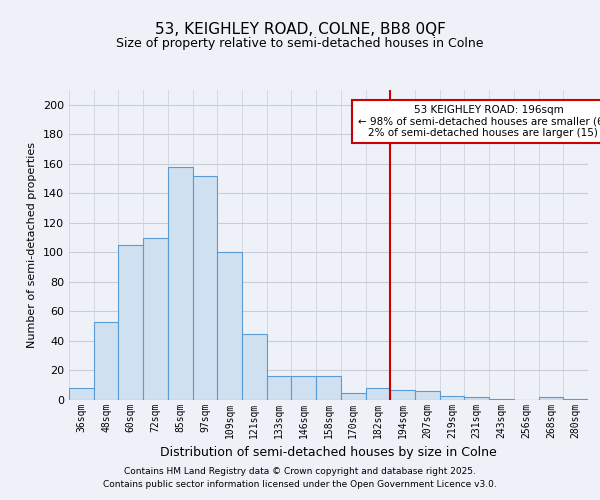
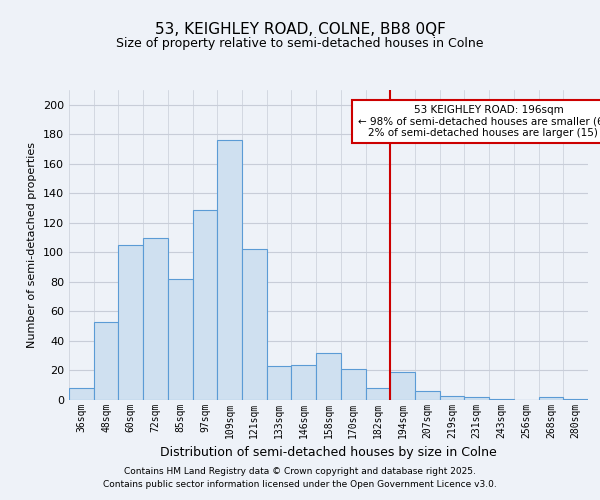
85sqm: 158 -> 82
97sqm: 152 -> 129
109sqm: 100 -> 176
121sqm: 45 -> 102
133sqm: 16 -> 23
146sqm: 16 -> 24
158sqm: 16 -> 32
170sqm: 5 -> 21
194sqm: 7 -> 19
